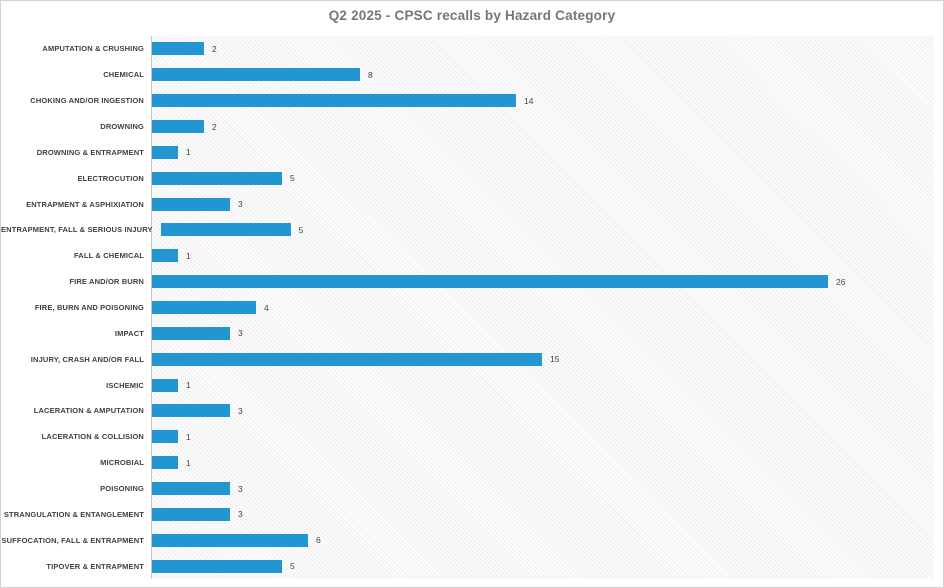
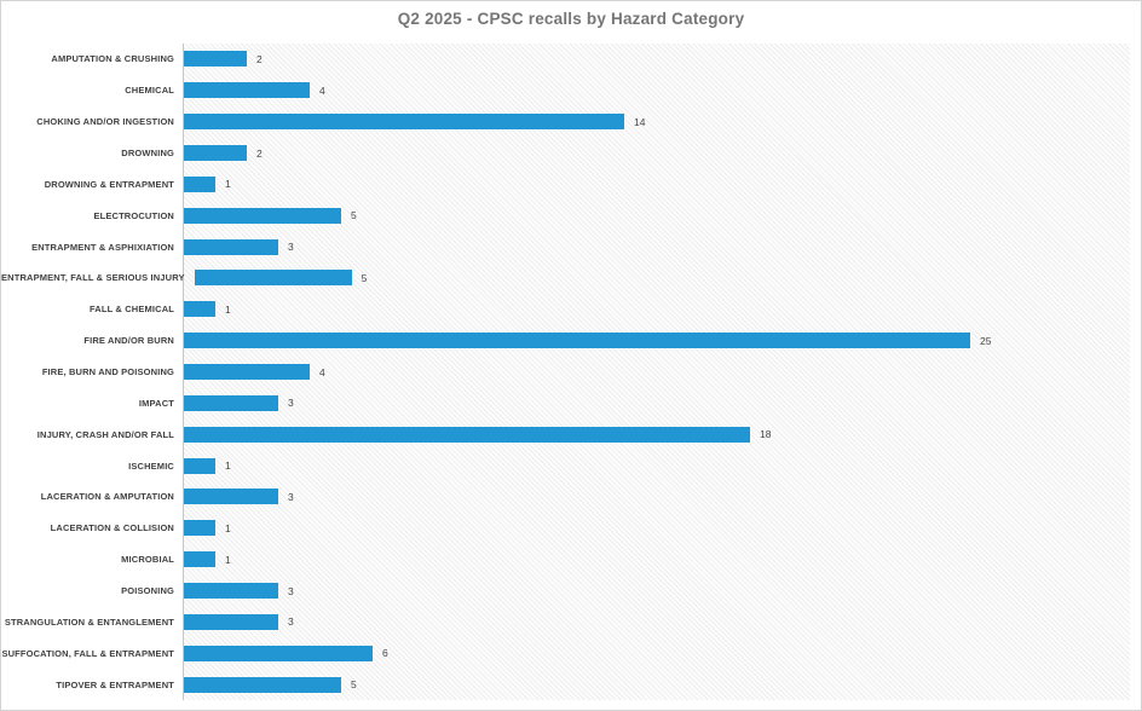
CHEMICAL: 8 -> 4
FIRE AND/OR BURN: 26 -> 25
INJURY, CRASH AND/OR FALL: 15 -> 18
